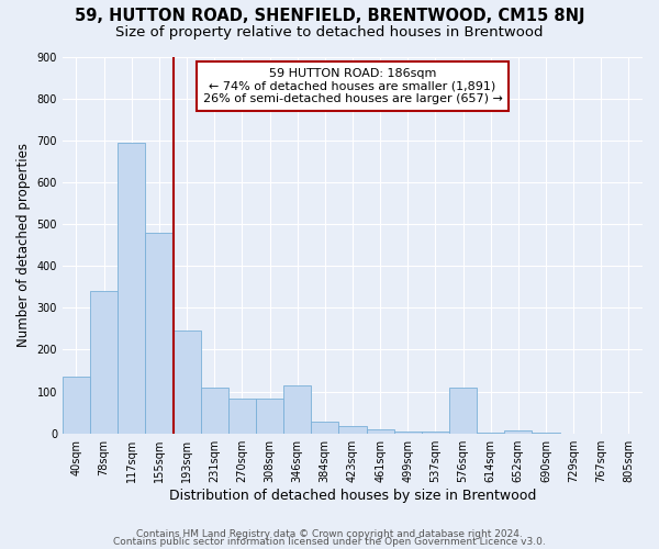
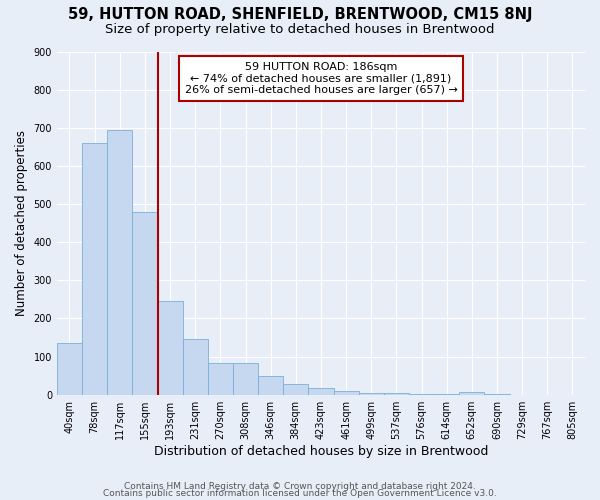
78sqm: 340 -> 660
231sqm: 110 -> 147
346sqm: 115 -> 48
576sqm: 110 -> 3
